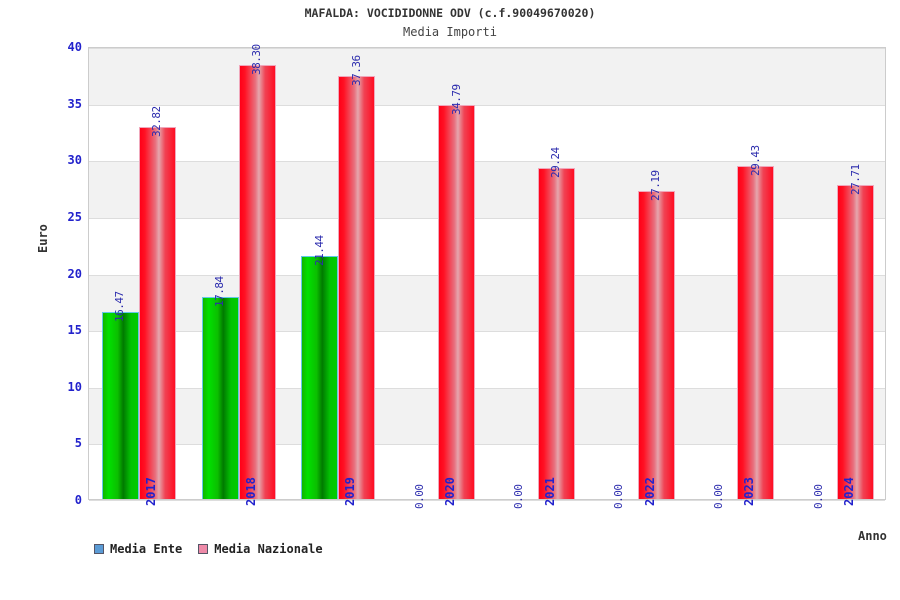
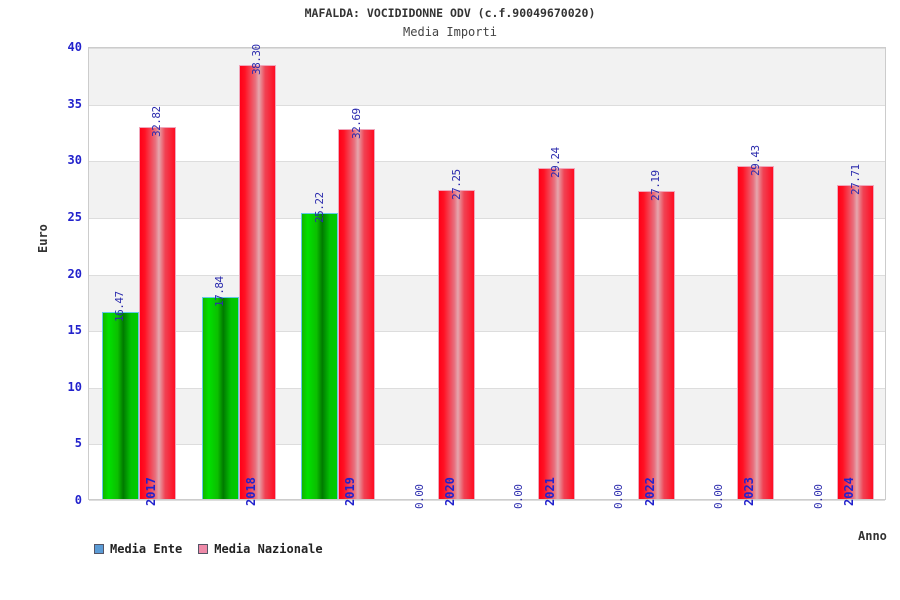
Media Ente/2019: 21.44 -> 25.22
Media Nazionale/2019: 37.36 -> 32.69
Media Nazionale/2020: 34.79 -> 27.25
